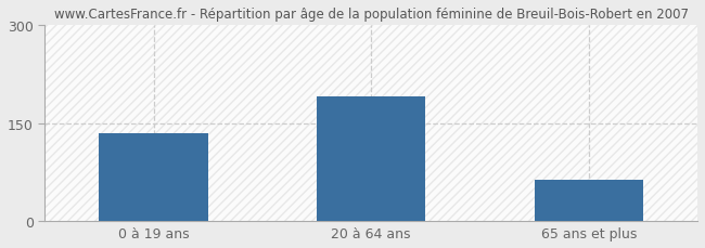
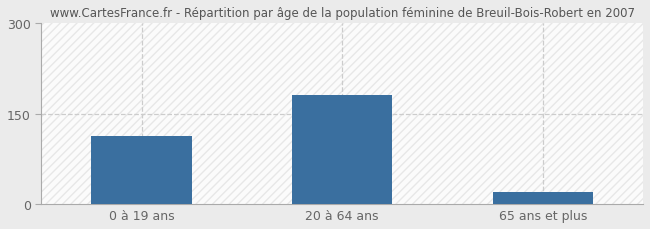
0 à 19 ans: 134 -> 113
20 à 64 ans: 190 -> 181
65 ans et plus: 64 -> 20
